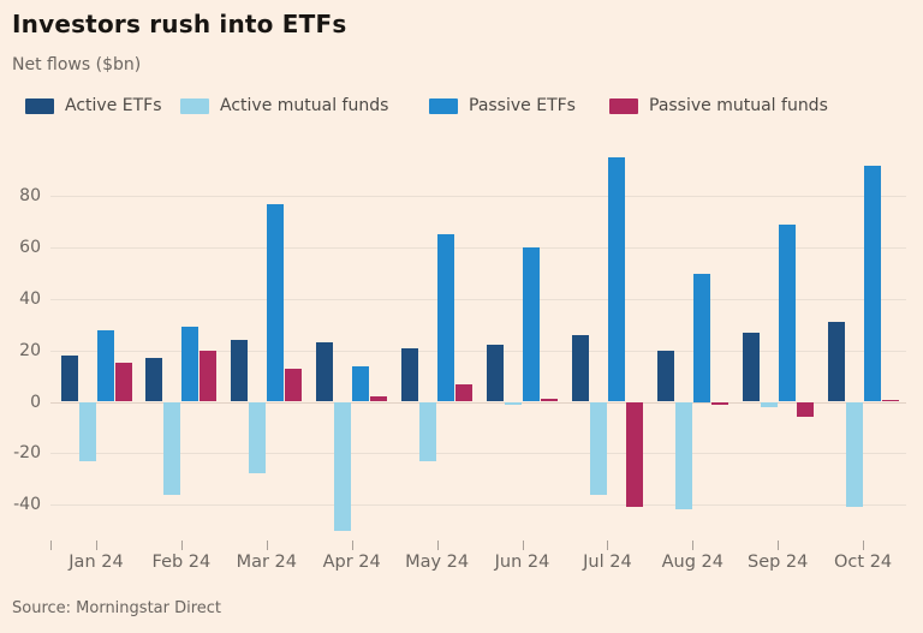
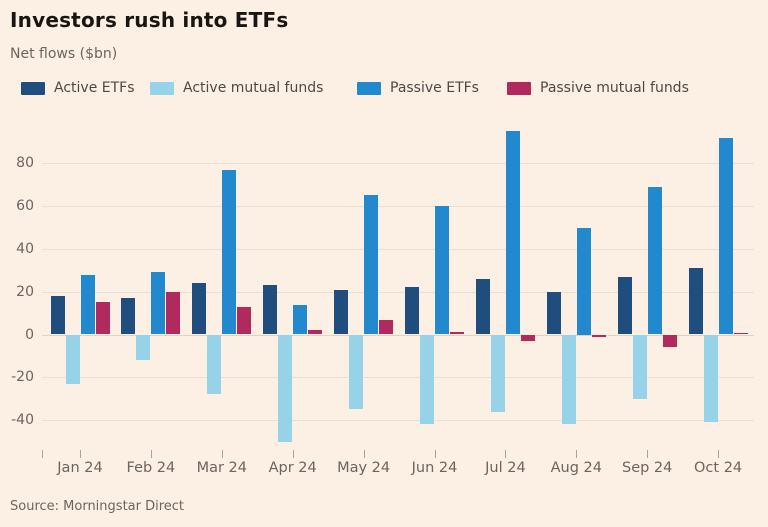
Active mutual funds/Feb 24: -36 -> -12
Active mutual funds/May 24: -23 -> -35
Active mutual funds/Jun 24: -1 -> -42
Passive mutual funds/Jul 24: -41 -> -3
Active mutual funds/Sep 24: -2 -> -30
